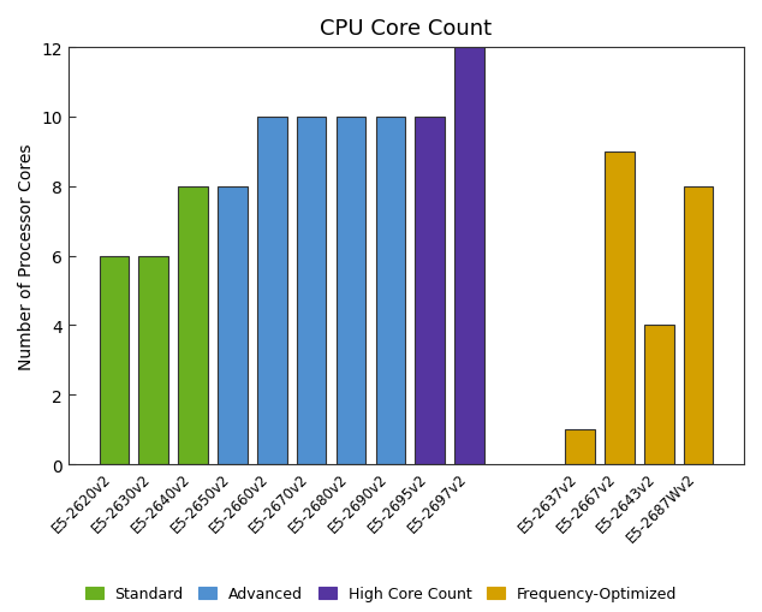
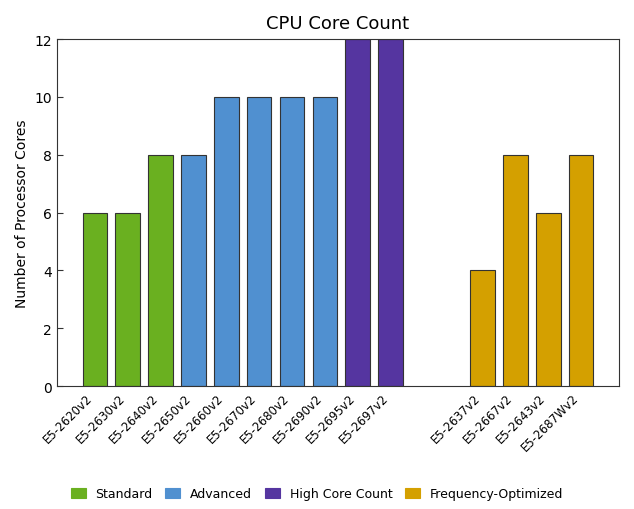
E5-2695v2: 10 -> 12
E5-2637v2: 1 -> 4
E5-2667v2: 9 -> 8
E5-2643v2: 4 -> 6
